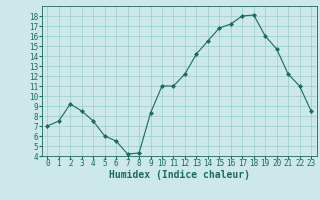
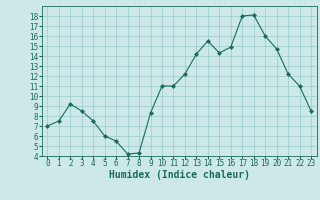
15: 16.8 -> 14.3
16: 17.2 -> 14.9
